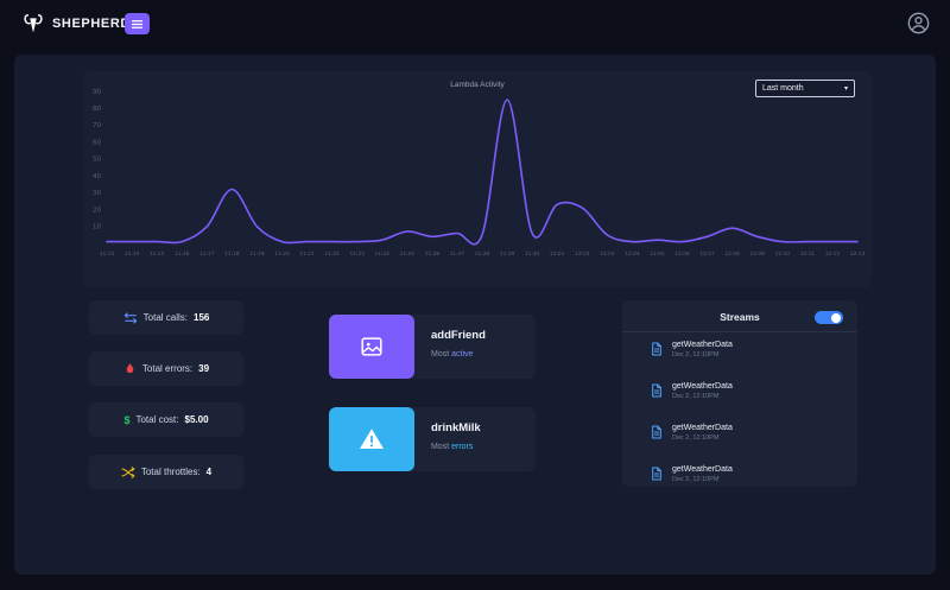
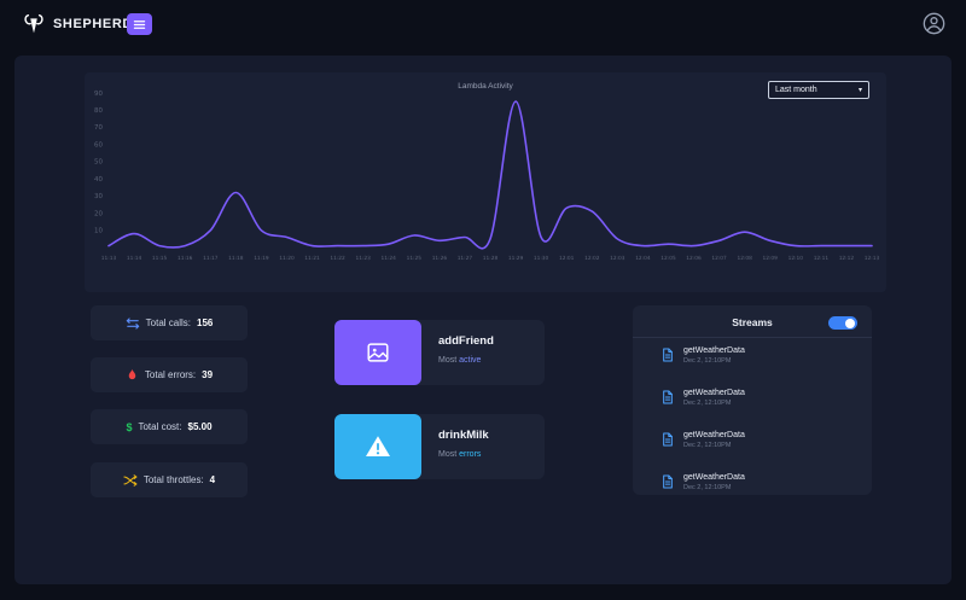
11:14: 1 -> 8
11:20: 1 -> 6
